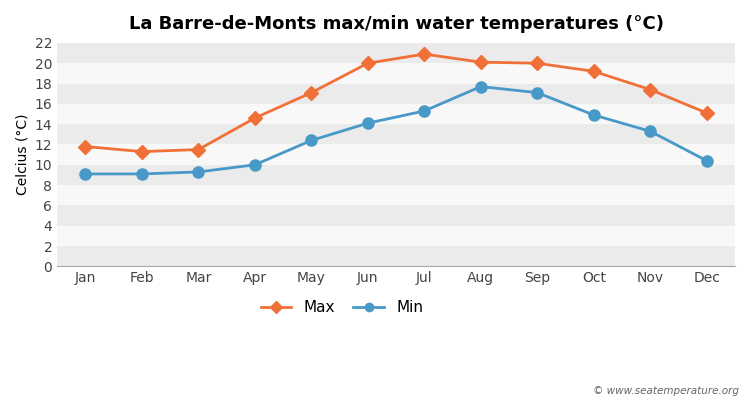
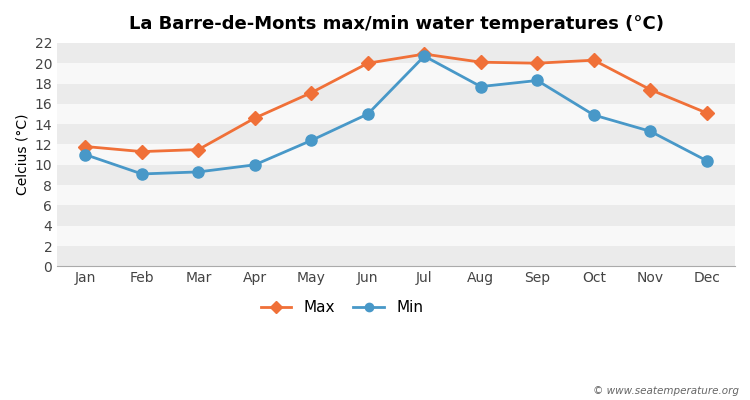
Min/Jan: 9.1 -> 11.0
Min/Jun: 14.1 -> 15.0
Min/Jul: 15.3 -> 20.7
Min/Sep: 17.1 -> 18.3
Max/Oct: 19.2 -> 20.3
